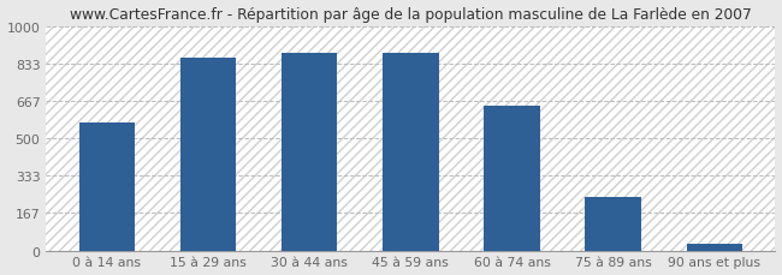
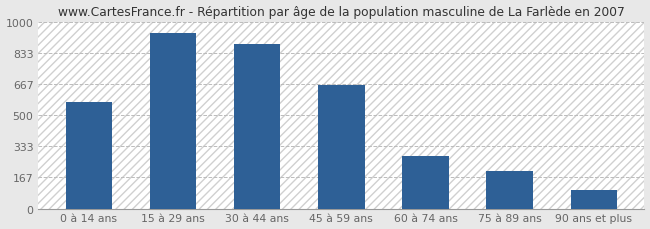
15 à 29 ans: 860 -> 940
45 à 59 ans: 880 -> 660
60 à 74 ans: 640 -> 280
75 à 89 ans: 240 -> 200
90 ans et plus: 30 -> 100
